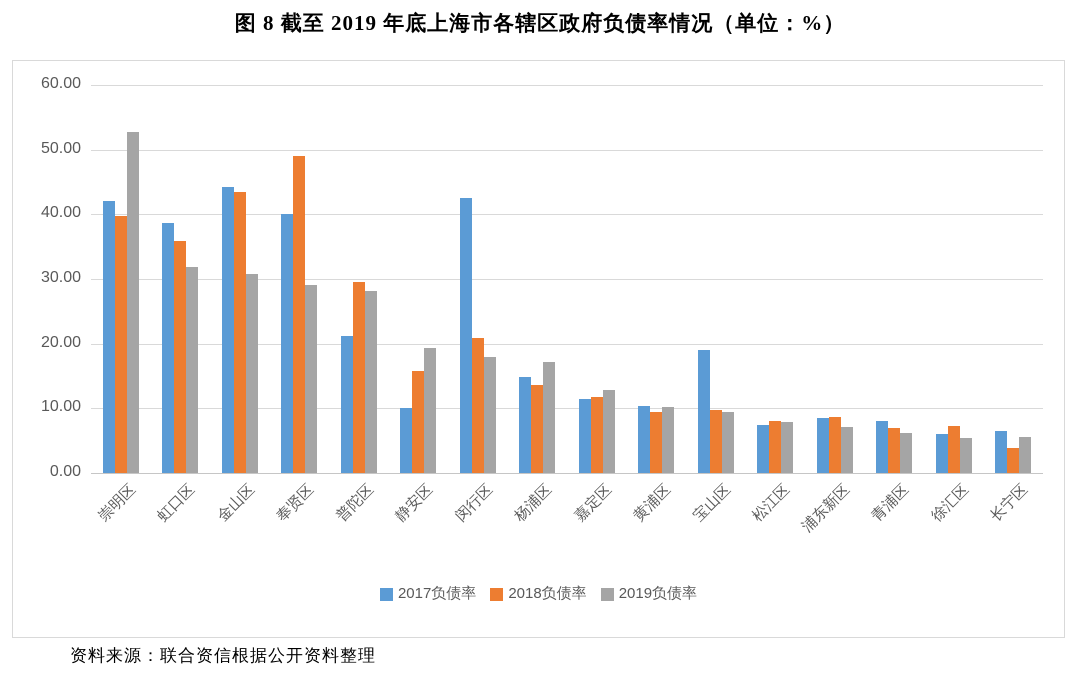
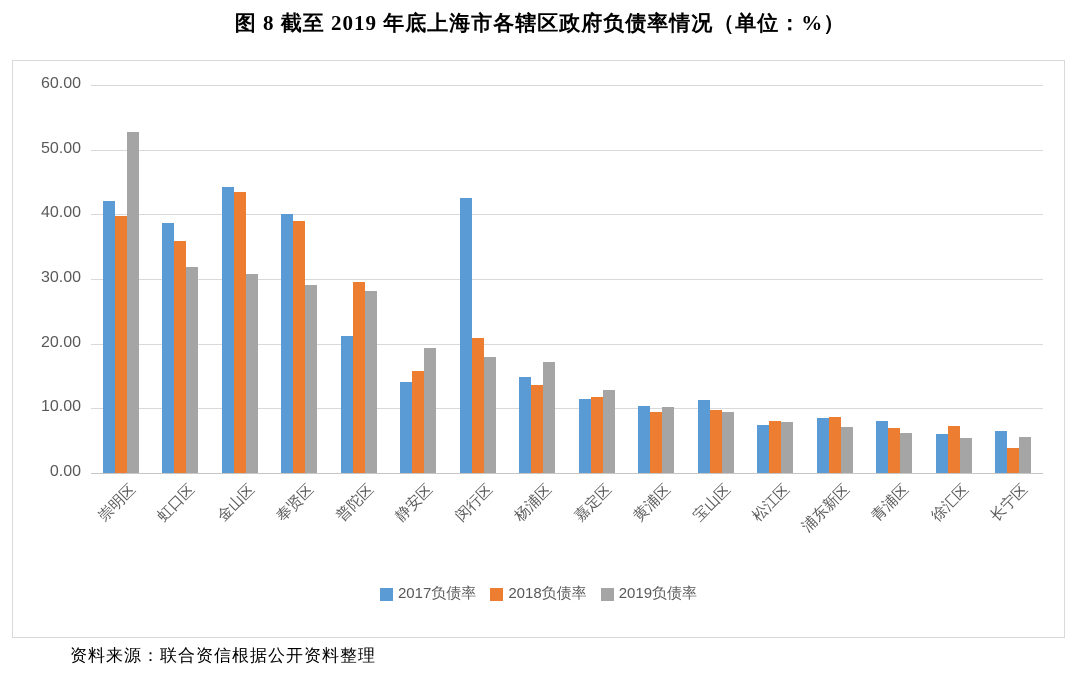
2018负债率/奉贤区: 49 -> 39
2017负债率/静安区: 10 -> 14
2017负债率/宝山区: 19 -> 11
